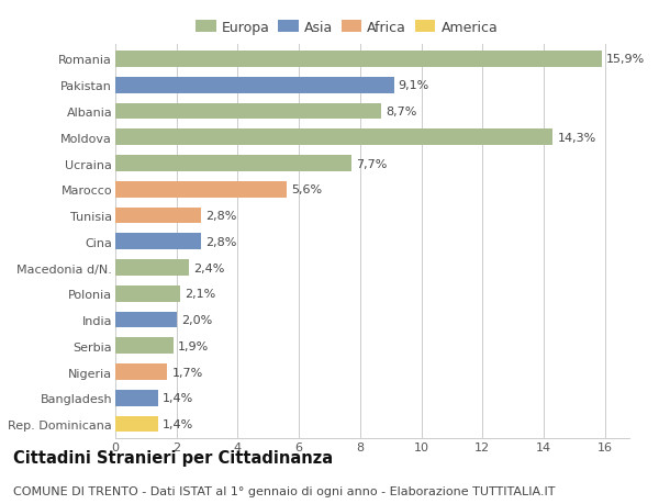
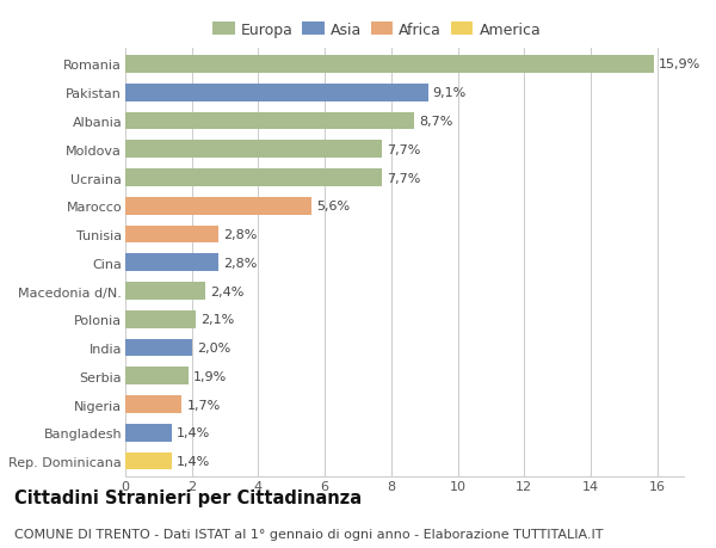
Moldova: 14,3% -> 7,7%
